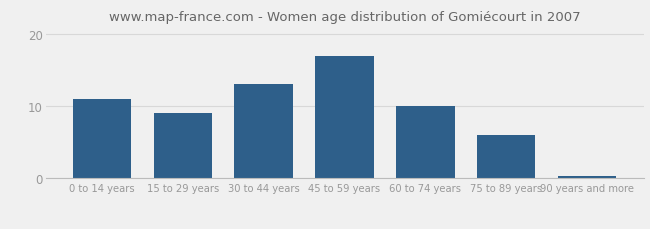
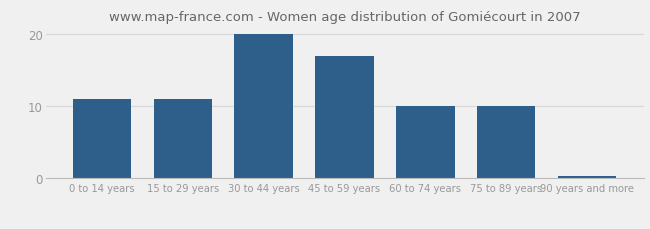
15 to 29 years: 9.0 -> 11.0
30 to 44 years: 13.0 -> 20.0
75 to 89 years: 6.0 -> 10.0
